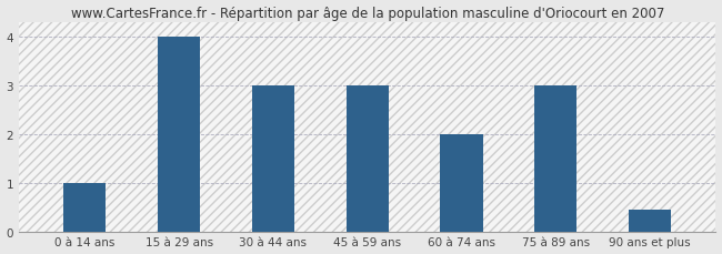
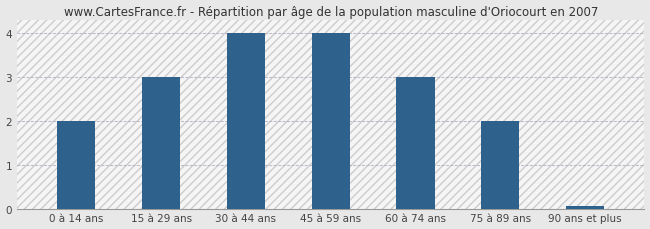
0 à 14 ans: 1.00 -> 2.00
15 à 29 ans: 4.00 -> 3.00
30 à 44 ans: 3.00 -> 4.00
45 à 59 ans: 3.00 -> 4.00
60 à 74 ans: 2.00 -> 3.00
75 à 89 ans: 3.00 -> 2.00
90 ans et plus: 0.45 -> 0.05
